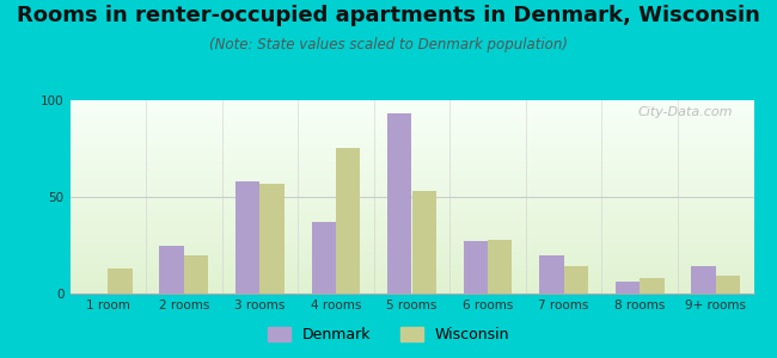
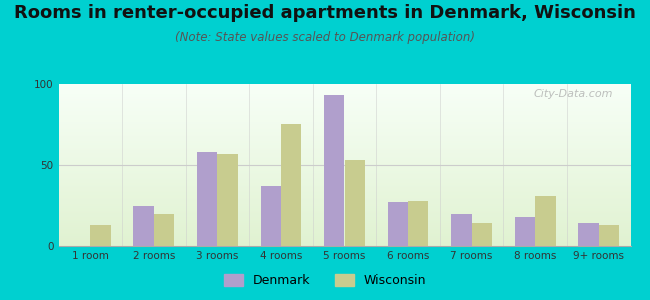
Denmark/8 rooms: 6 -> 18
Wisconsin/8 rooms: 8 -> 31
Wisconsin/9+ rooms: 9 -> 13
